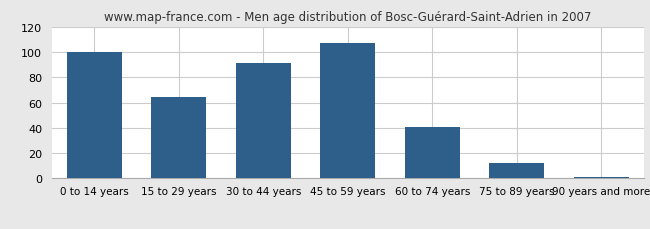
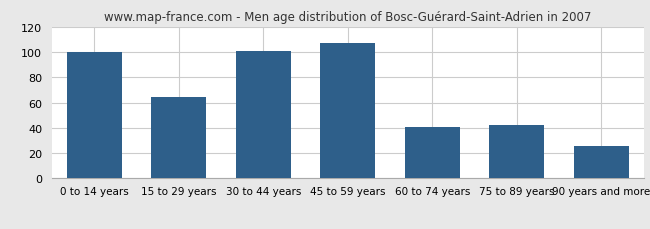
30 to 44 years: 91 -> 101
75 to 89 years: 12 -> 42
90 years and more: 1 -> 26
